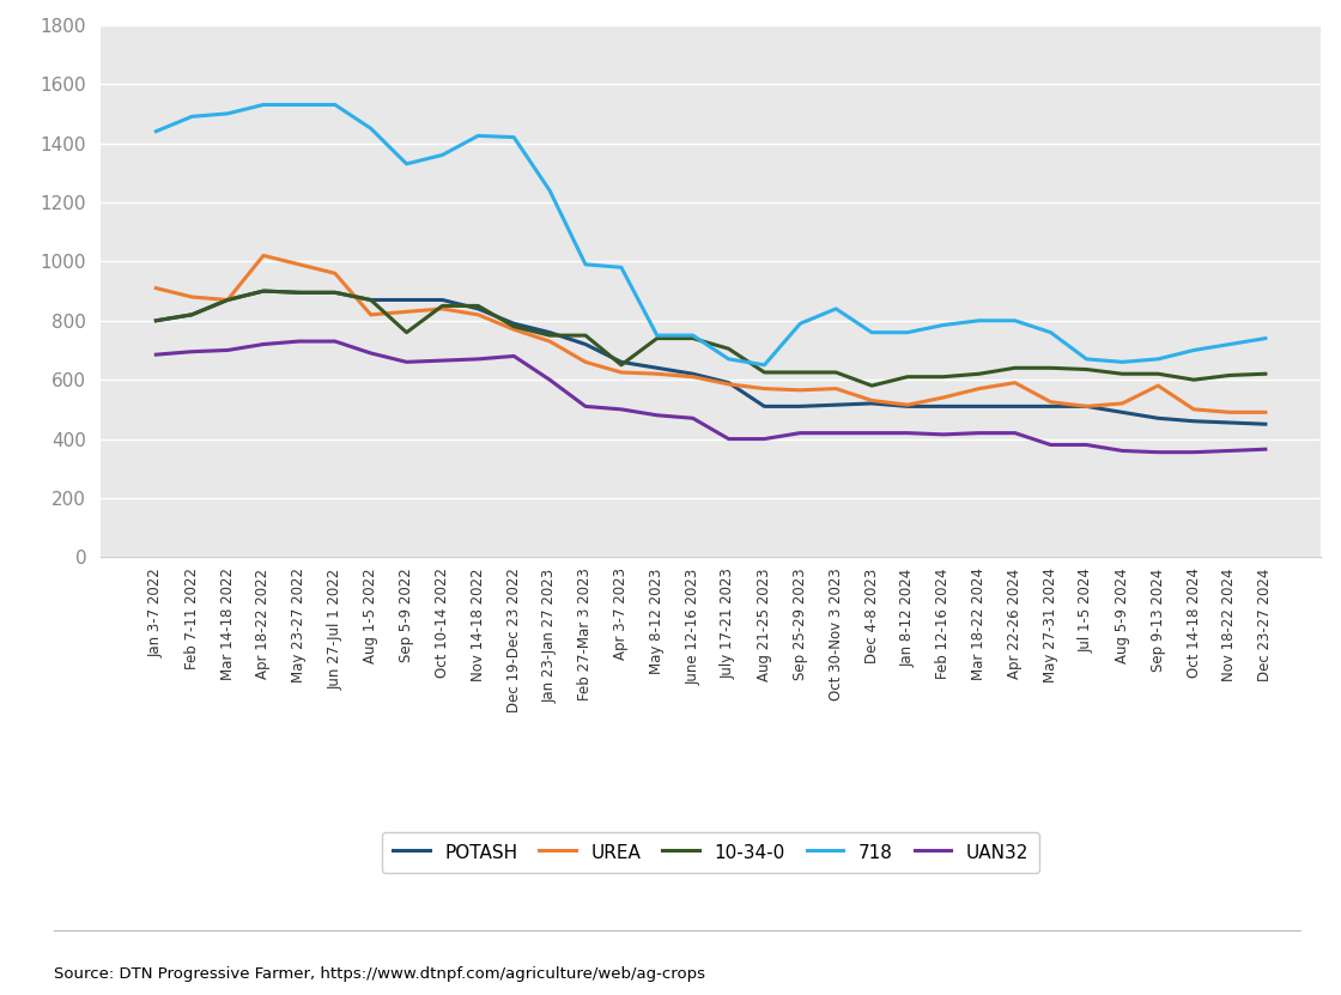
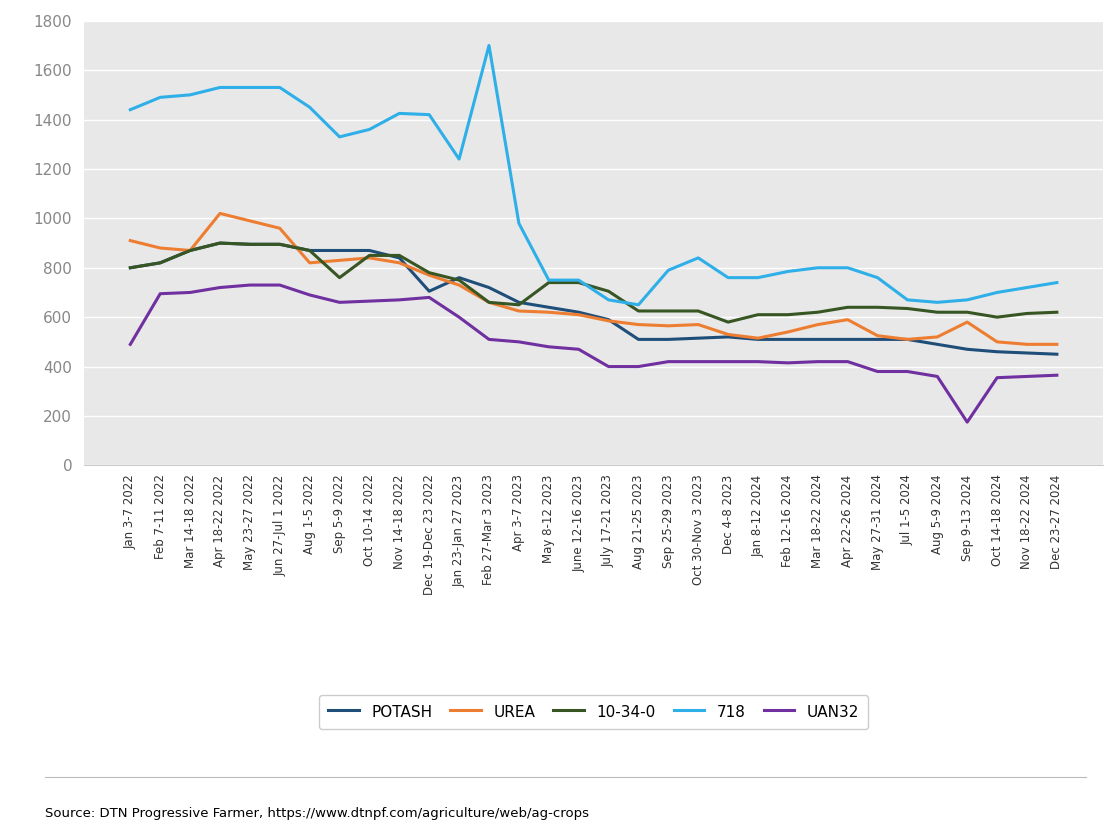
UAN32/Jan 3-7 2022: 685 -> 490
POTASH/Dec 19-Dec 23 2022: 790 -> 705
10-34-0/Feb 27-Mar 3 2023: 750 -> 660
718/Feb 27-Mar 3 2023: 990 -> 1700
UAN32/Sep 9-13 2024: 355 -> 175
